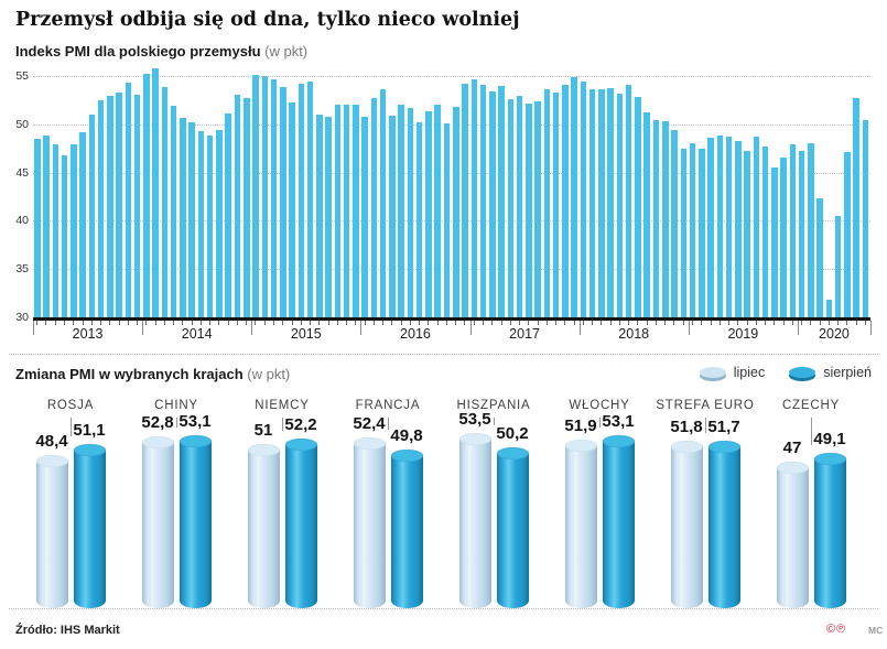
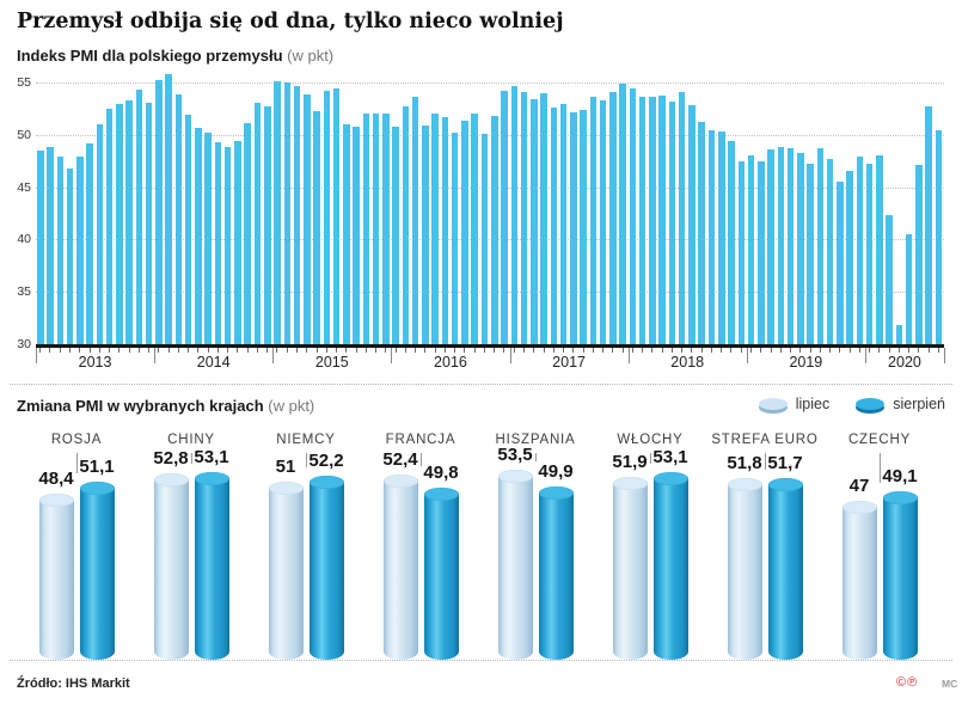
Zmiana PMI w wybranych krajach (w pkt)/sierpień/HISZPANIA: 50,2 -> 49,9
